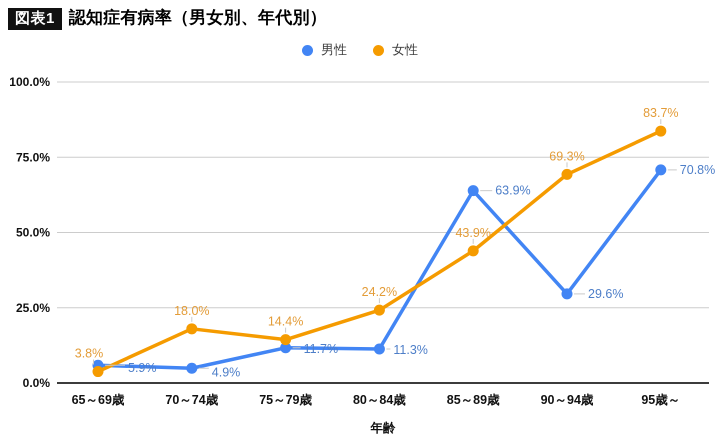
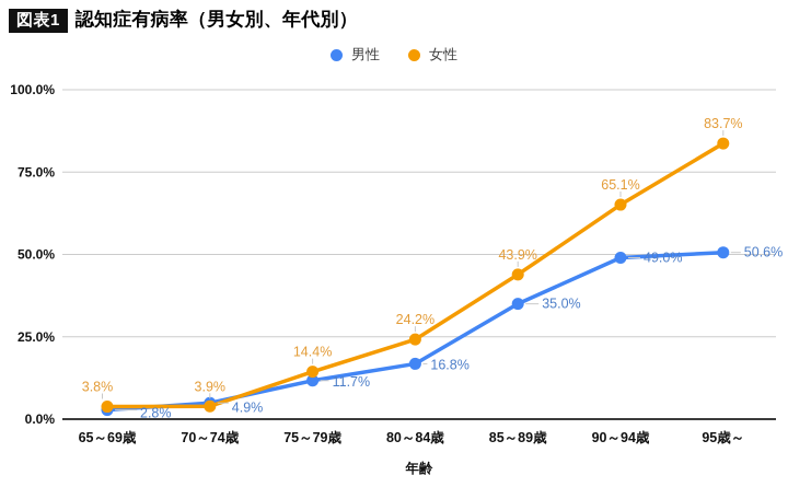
男性/65～69歳: 5.9% -> 2.8%
女性/70～74歳: 18.0% -> 3.9%
男性/80～84歳: 11.3% -> 16.8%
男性/85～89歳: 63.9% -> 35.0%
男性/90～94歳: 29.6% -> 49.0%
女性/90～94歳: 69.3% -> 65.1%
男性/95歳～: 70.8% -> 50.6%
